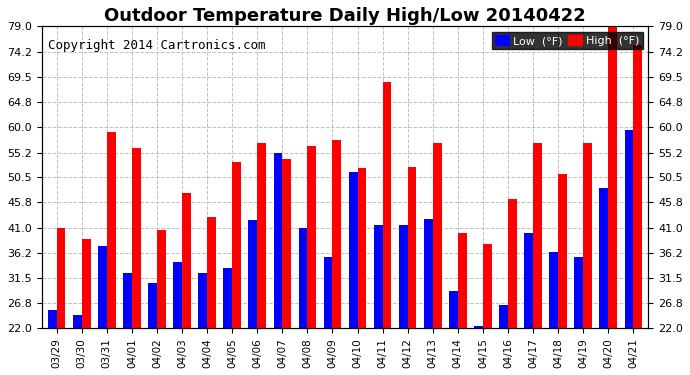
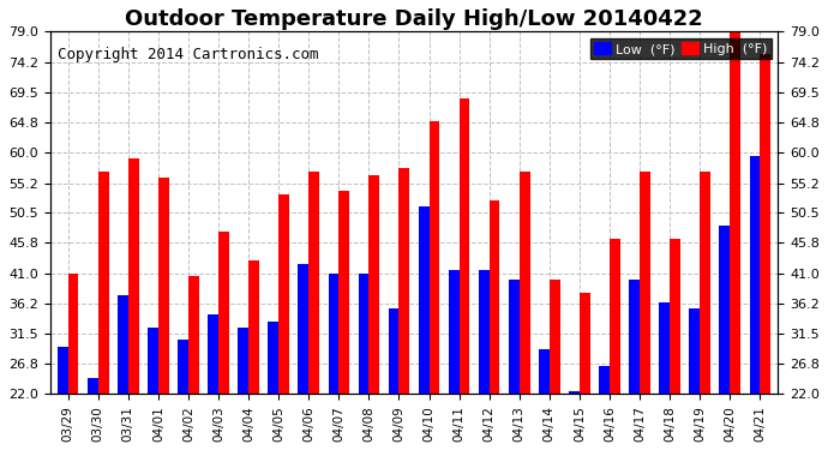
Low (°F)/03/29: 25.4 -> 29.5
High (°F)/03/30: 38.8 -> 57.0
Low (°F)/04/07: 55.2 -> 41.0
High (°F)/04/10: 52.2 -> 65.0
Low (°F)/04/13: 42.6 -> 40.0
High (°F)/04/18: 51.2 -> 46.5
